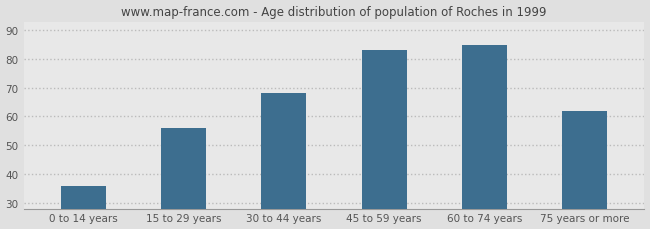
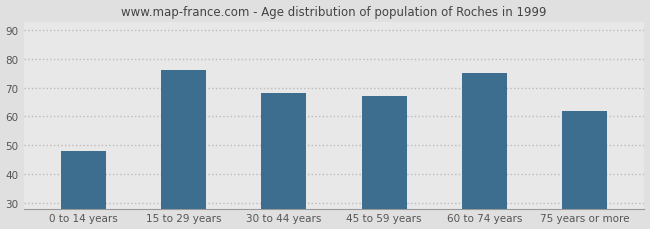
0 to 14 years: 36 -> 48
15 to 29 years: 56 -> 76
45 to 59 years: 83 -> 67
60 to 74 years: 85 -> 75
